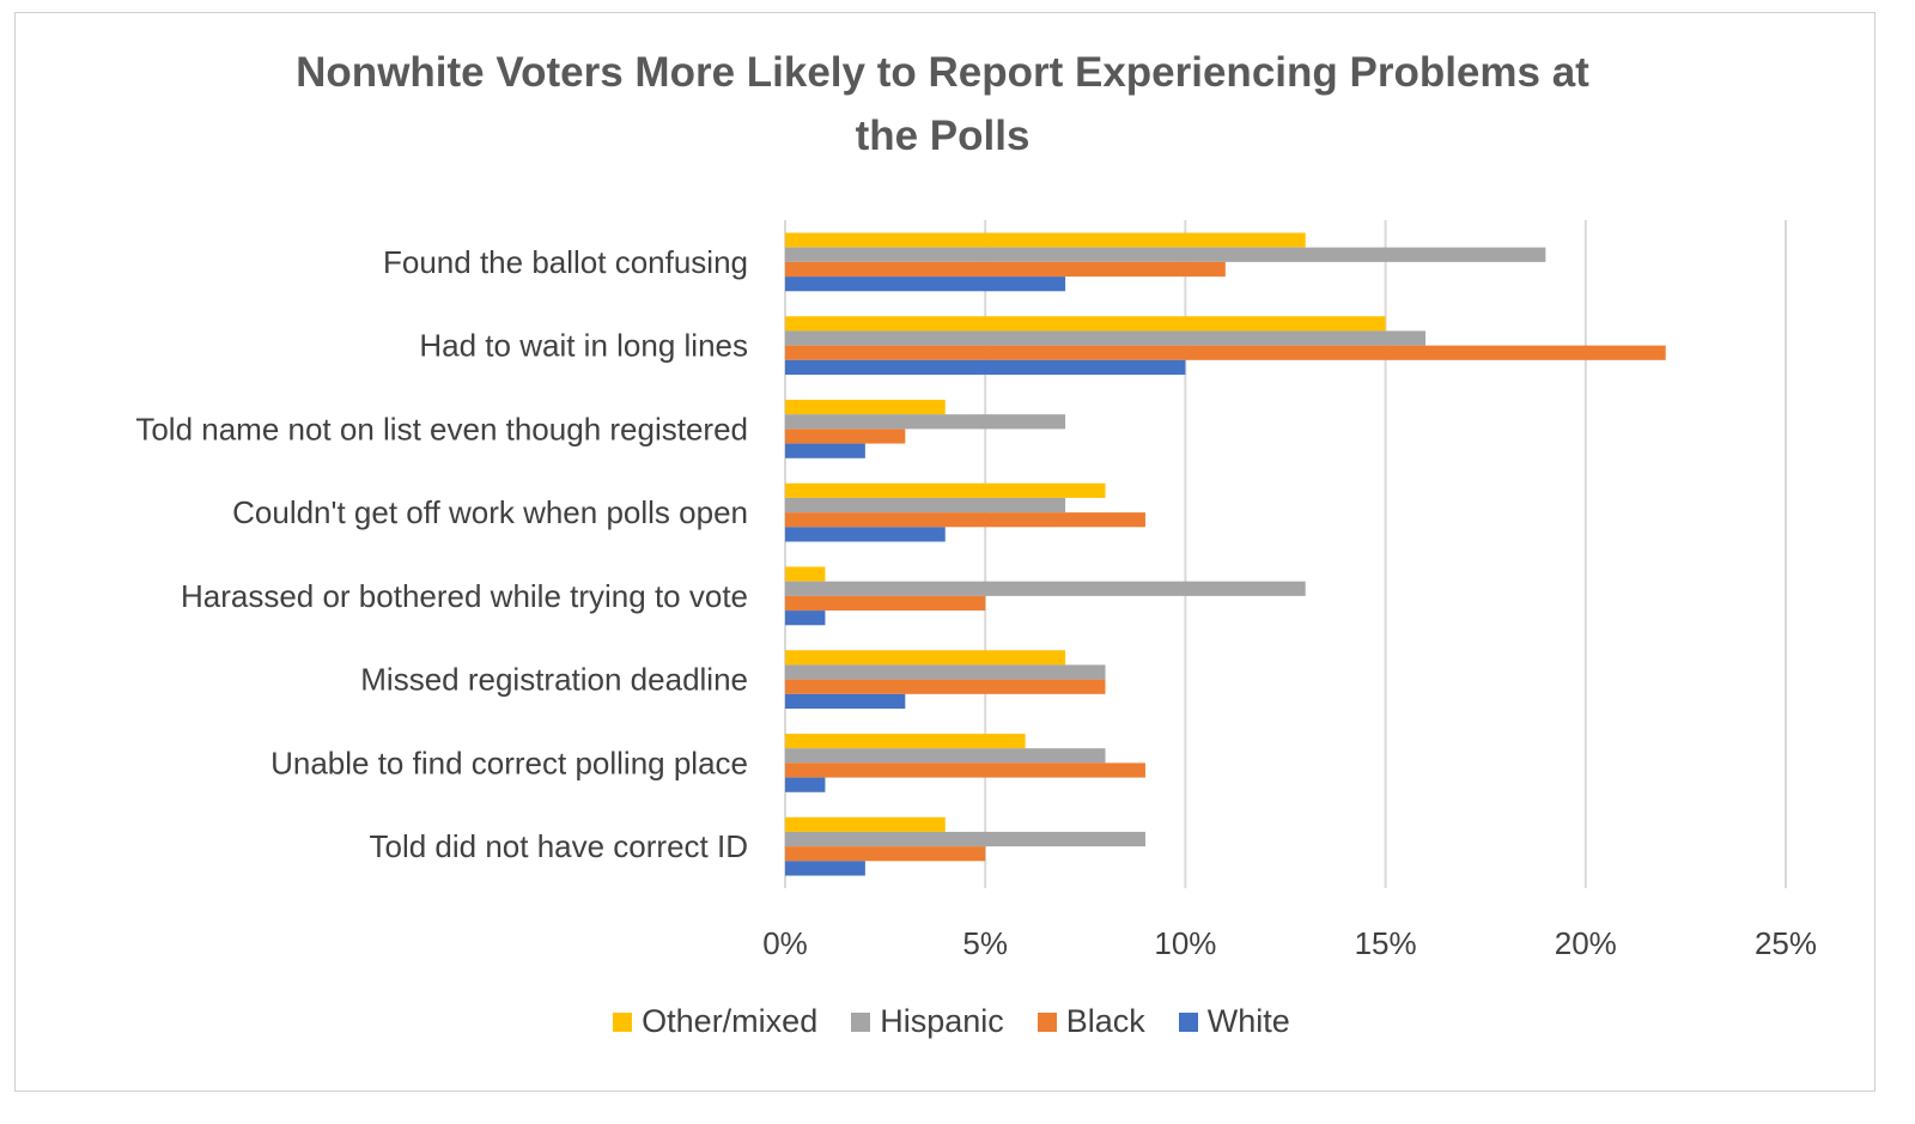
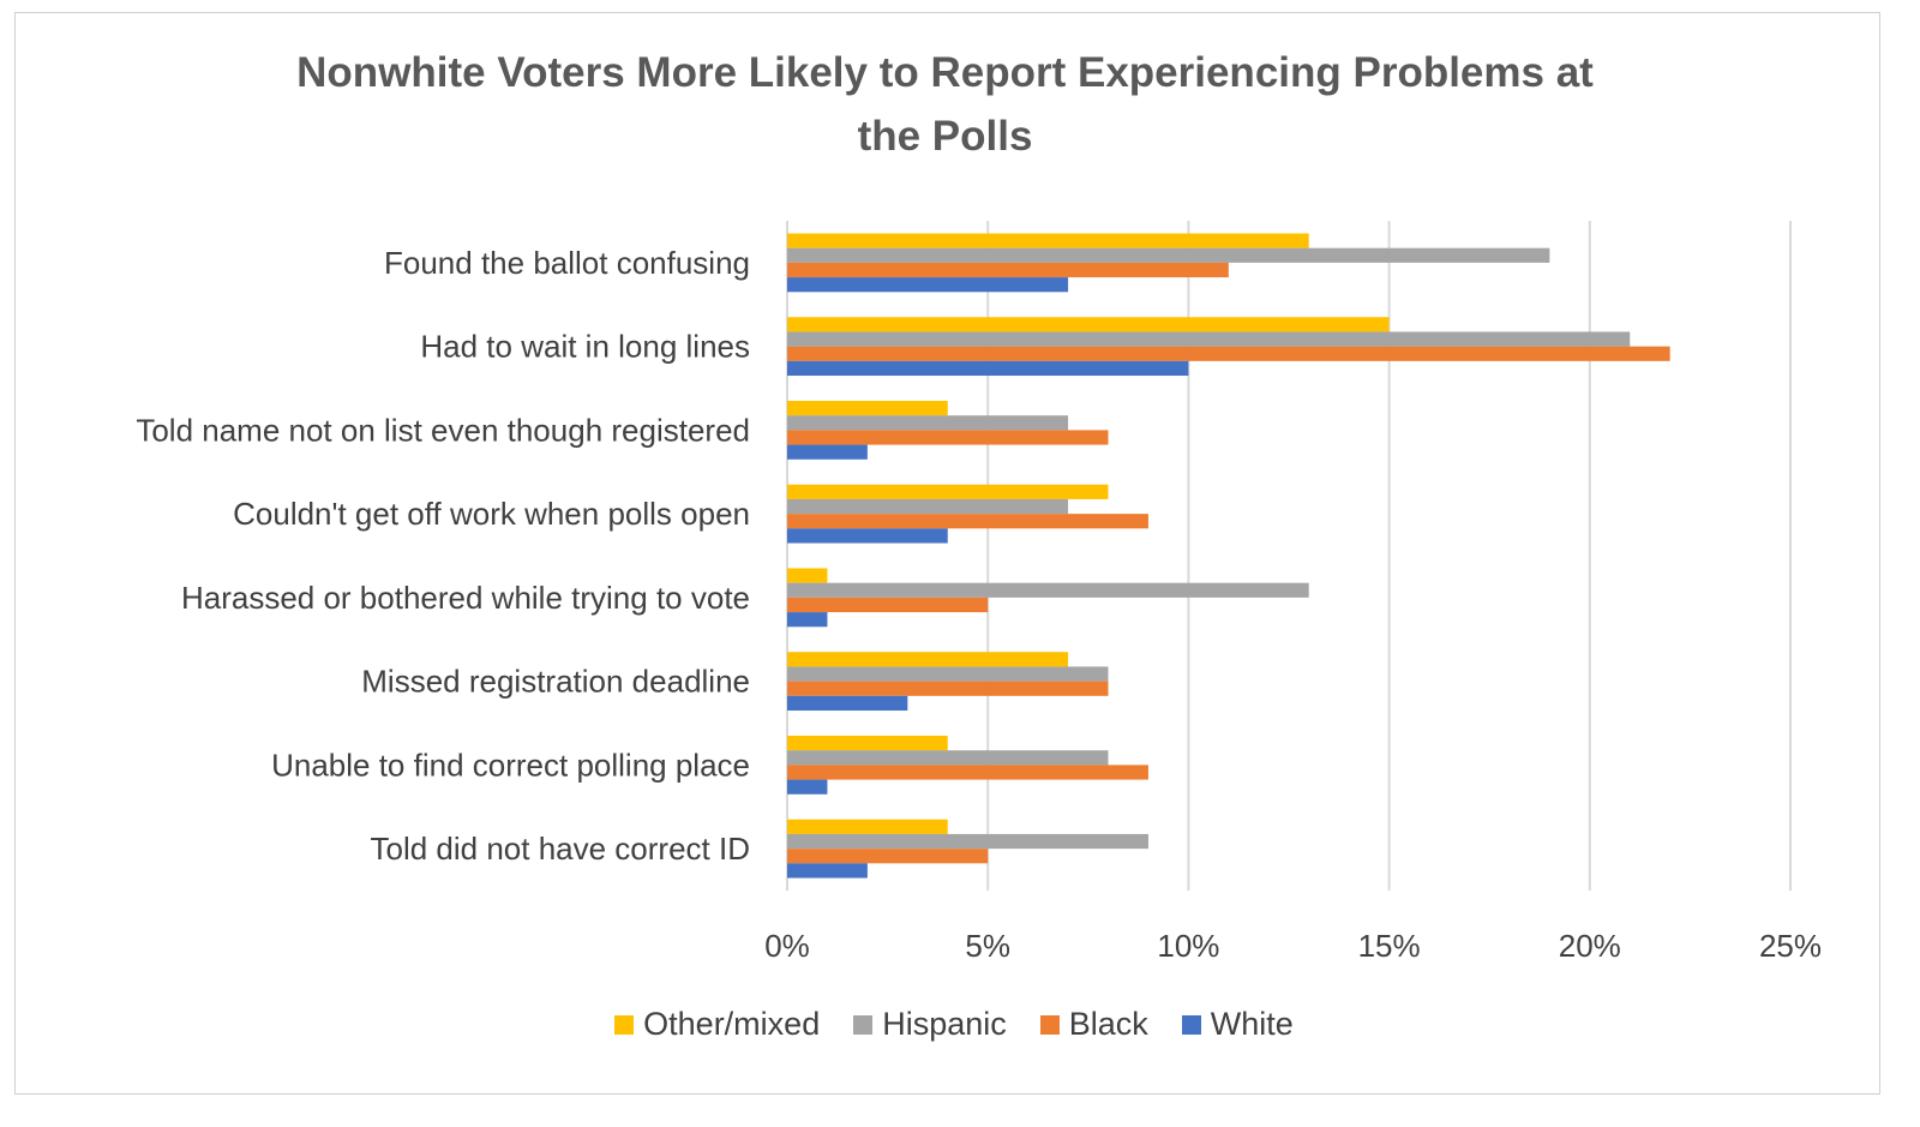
Hispanic/Had to wait in long lines: 16% -> 21%
Black/Told name not on list even though registered: 3% -> 8%
Other/mixed/Unable to find correct polling place: 6% -> 4%
